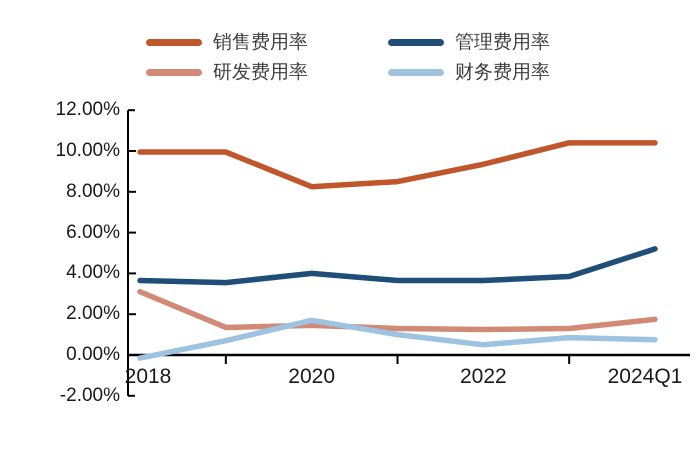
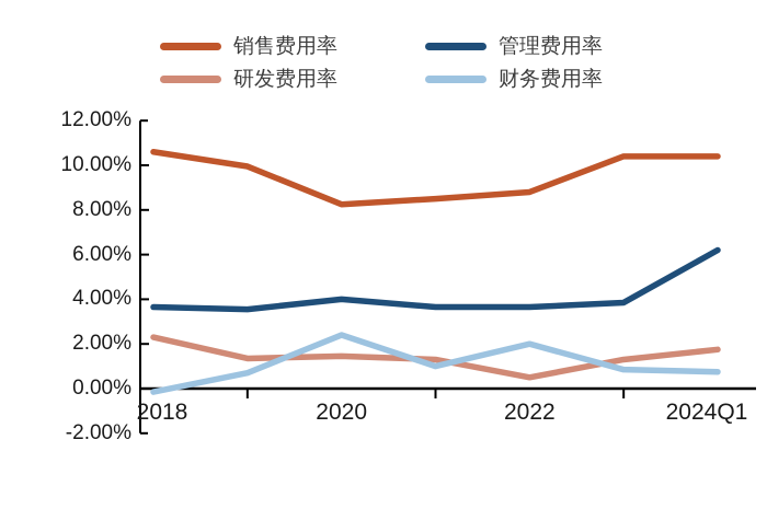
销售费用率/2018: 9.9% -> 10.6%
研发费用率/2018: 3.1% -> 2.3%
财务费用率/2020: 1.7% -> 2.4%
销售费用率/2022: 9.3% -> 8.8%
研发费用率/2022: 1.2% -> 0.5%
财务费用率/2022: 0.5% -> 2.0%
管理费用率/2024Q1: 5.2% -> 6.2%
